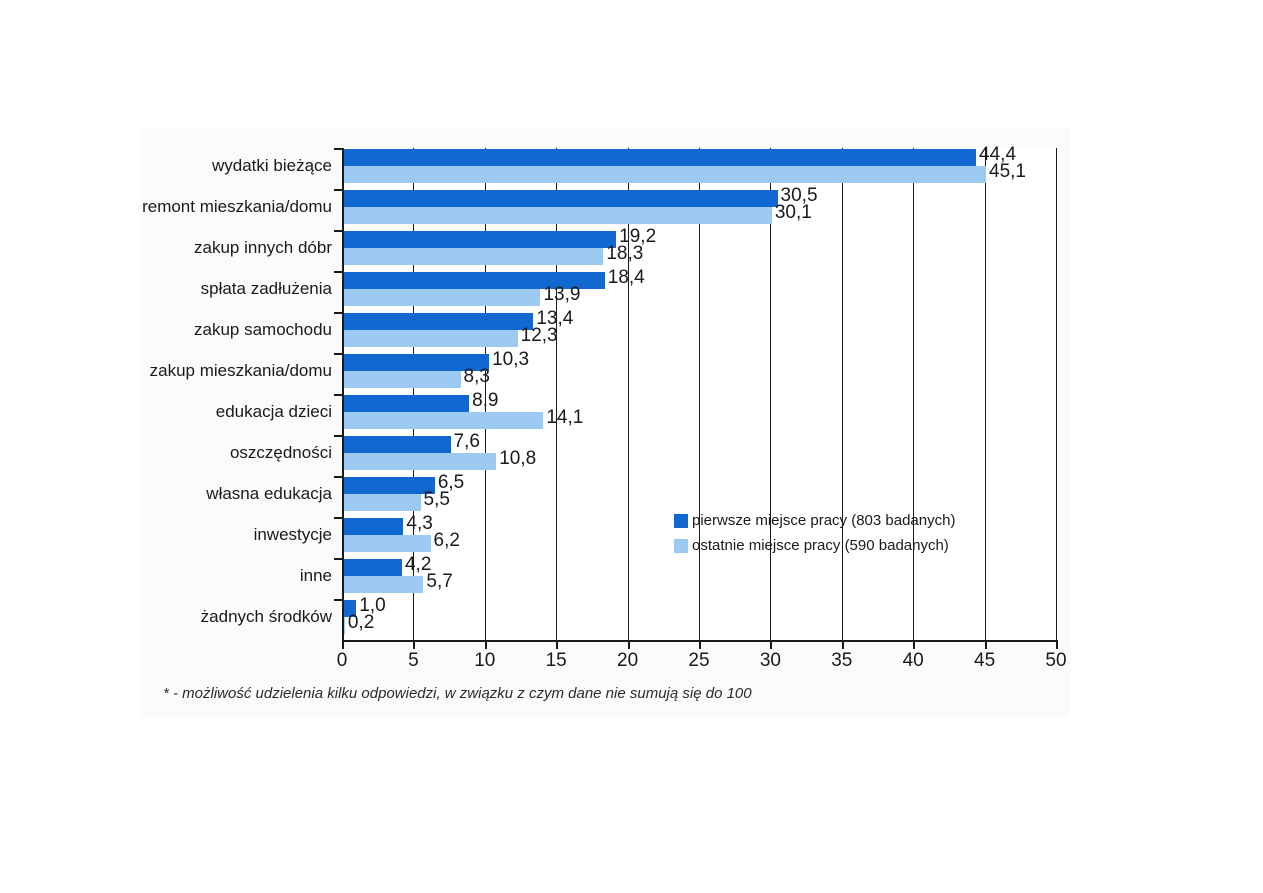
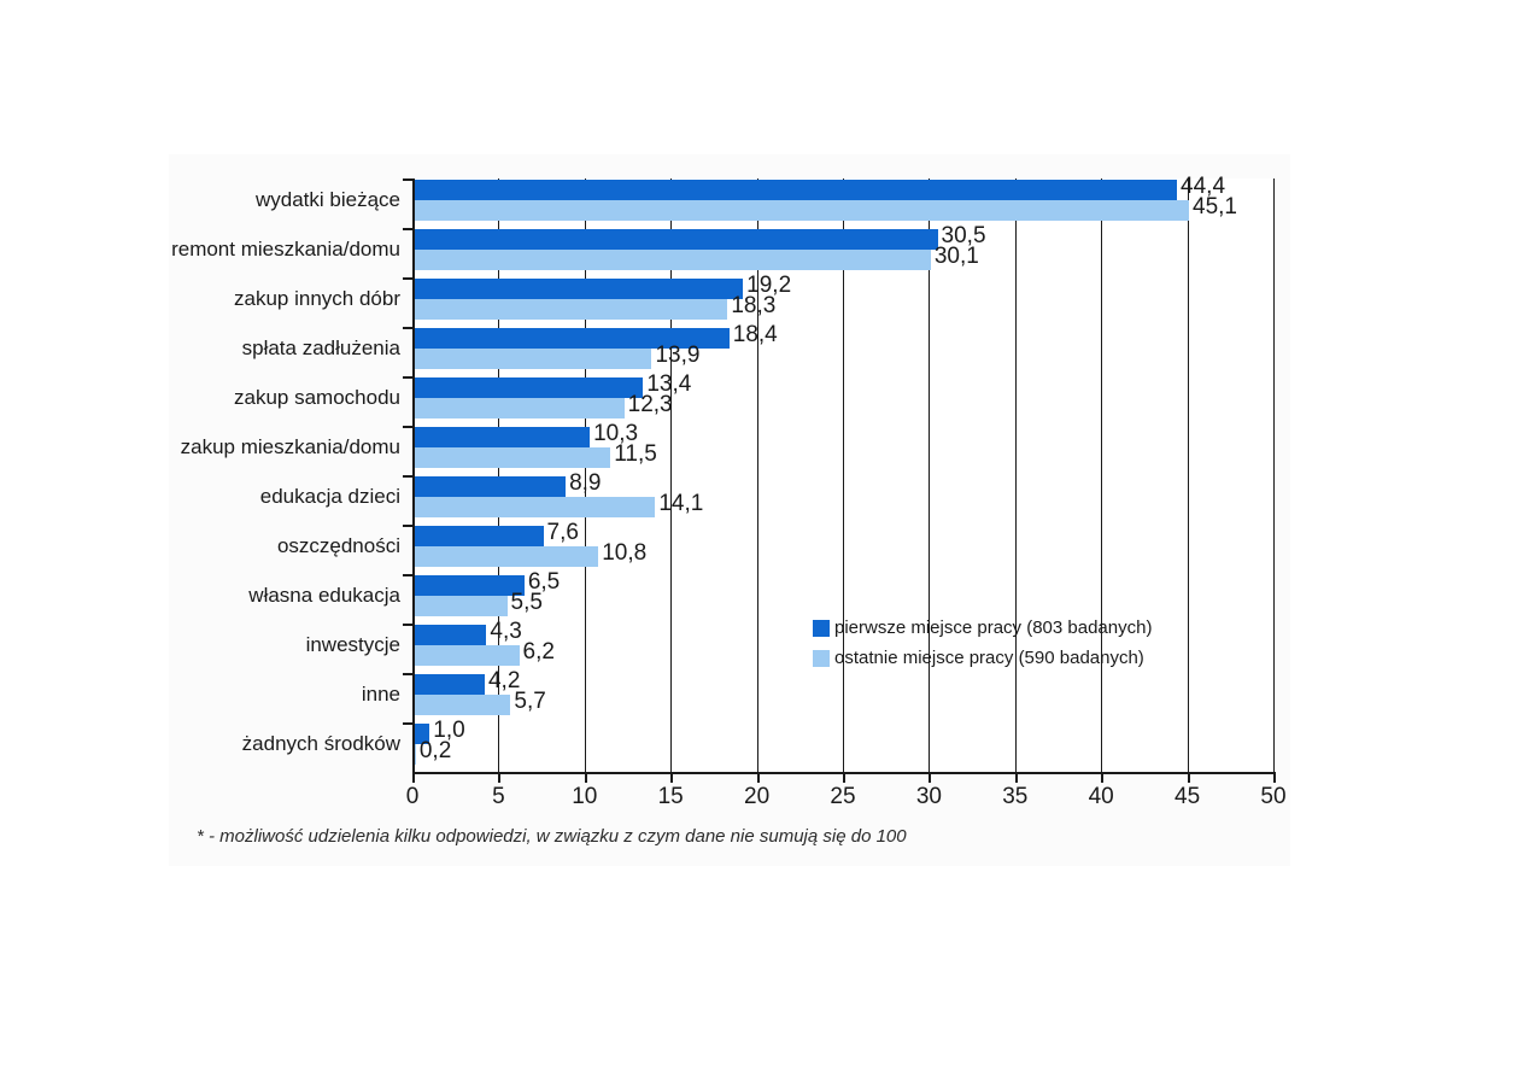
ostatnie miejsce pracy (590 badanych)/zakup mieszkania/domu: 8,3 -> 11,5
